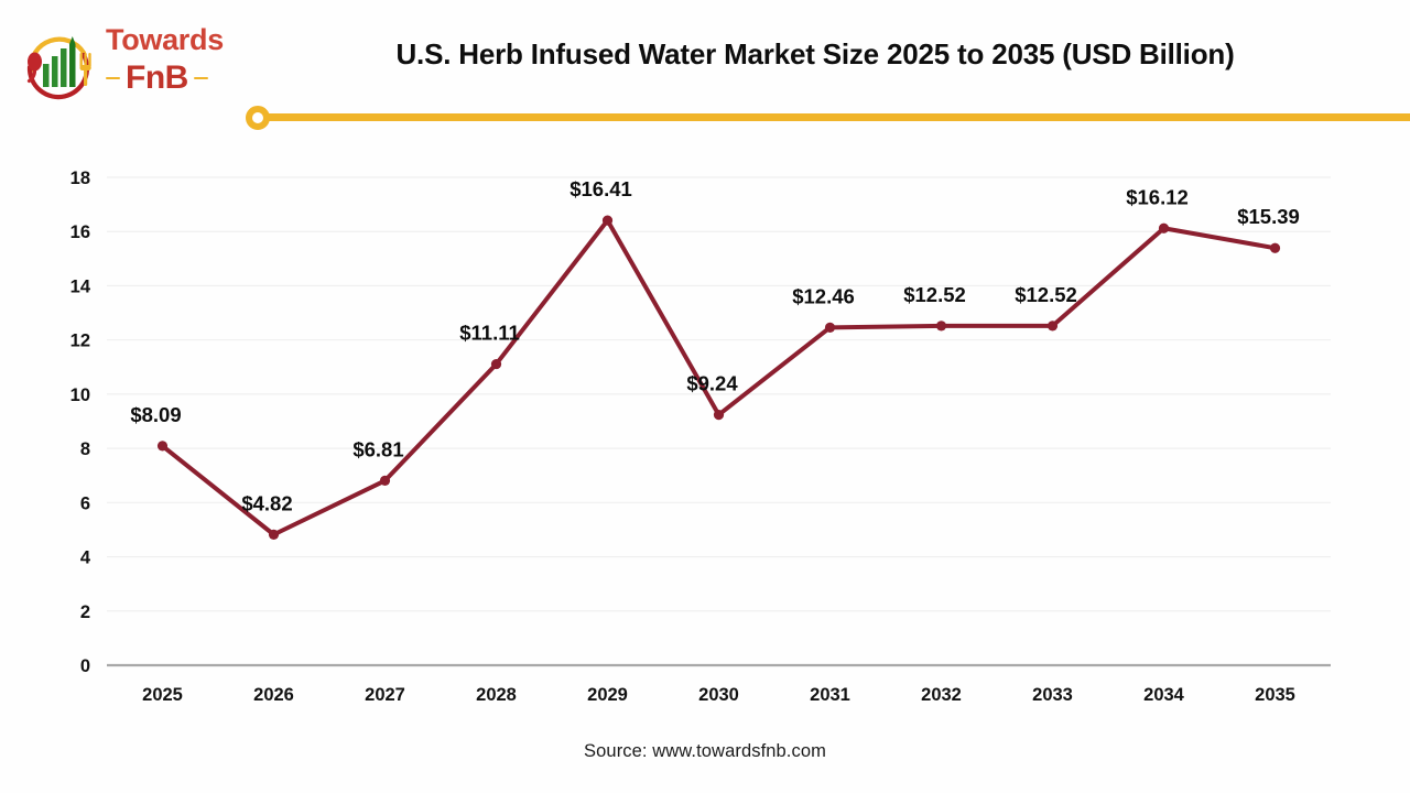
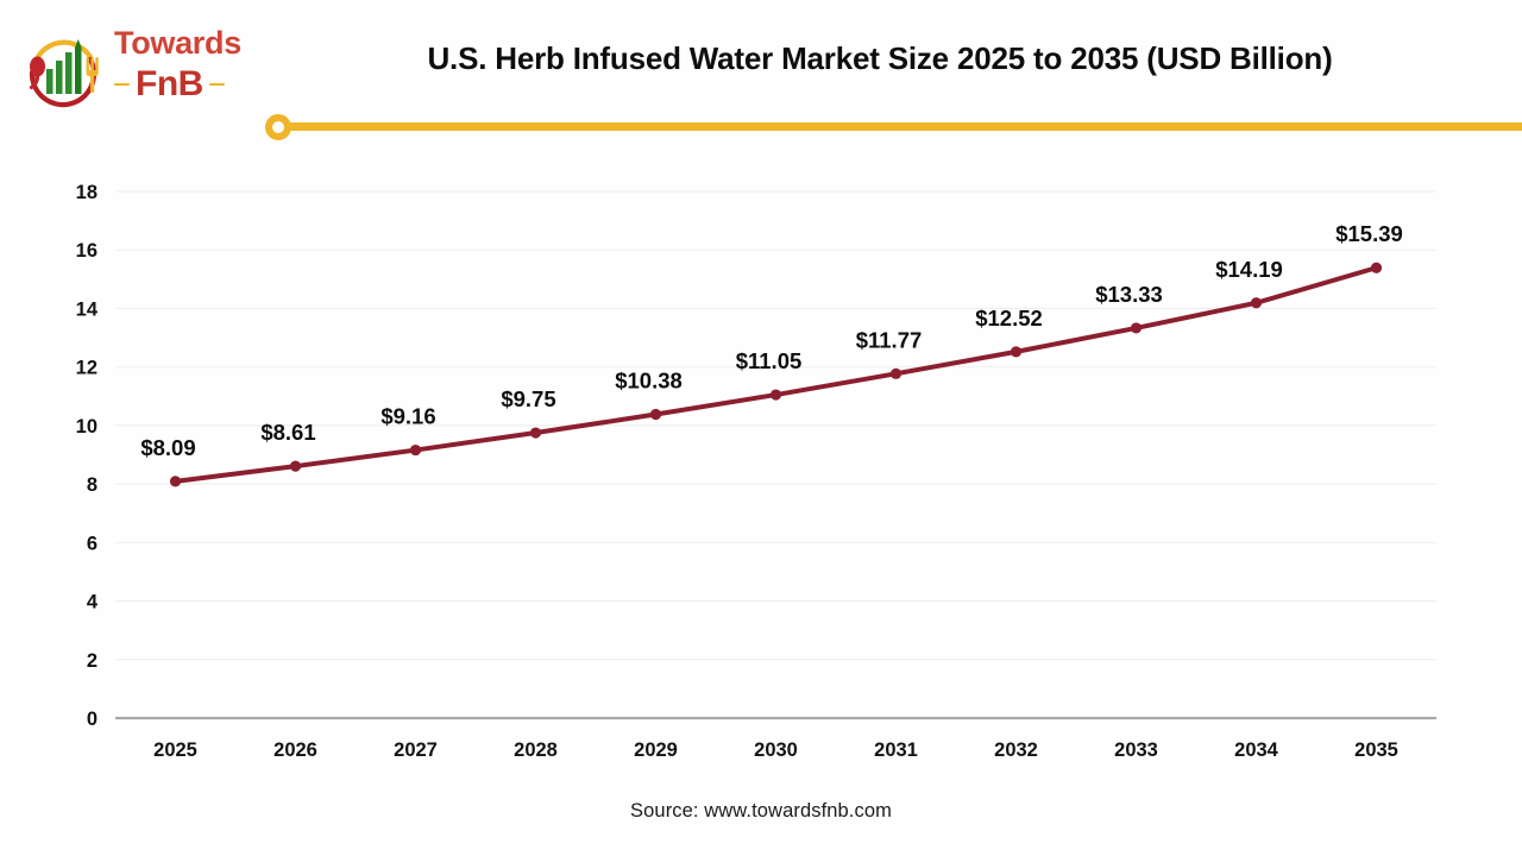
2026: $4.82 -> $8.61
2027: $6.81 -> $9.16
2028: $11.11 -> $9.75
2029: $16.41 -> $10.38
2030: $9.24 -> $11.05
2031: $12.46 -> $11.77
2033: $12.52 -> $13.33
2034: $16.12 -> $14.19
